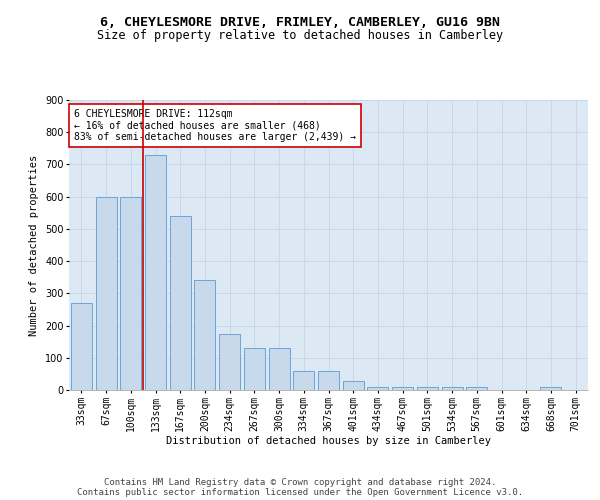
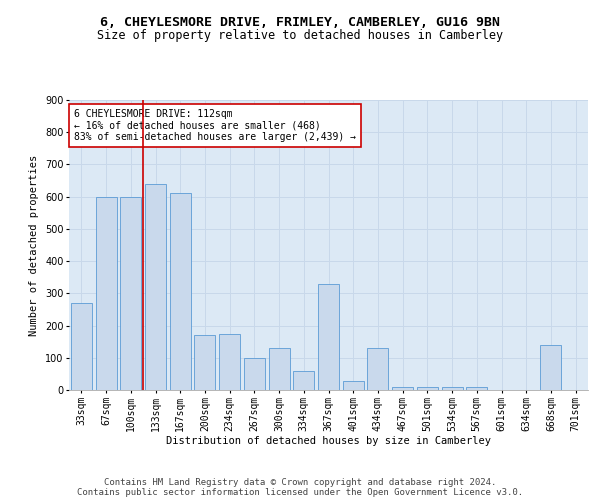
133sqm: 730 -> 640
167sqm: 540 -> 610
200sqm: 340 -> 170
267sqm: 130 -> 100
367sqm: 60 -> 330
434sqm: 10 -> 130
668sqm: 10 -> 140
